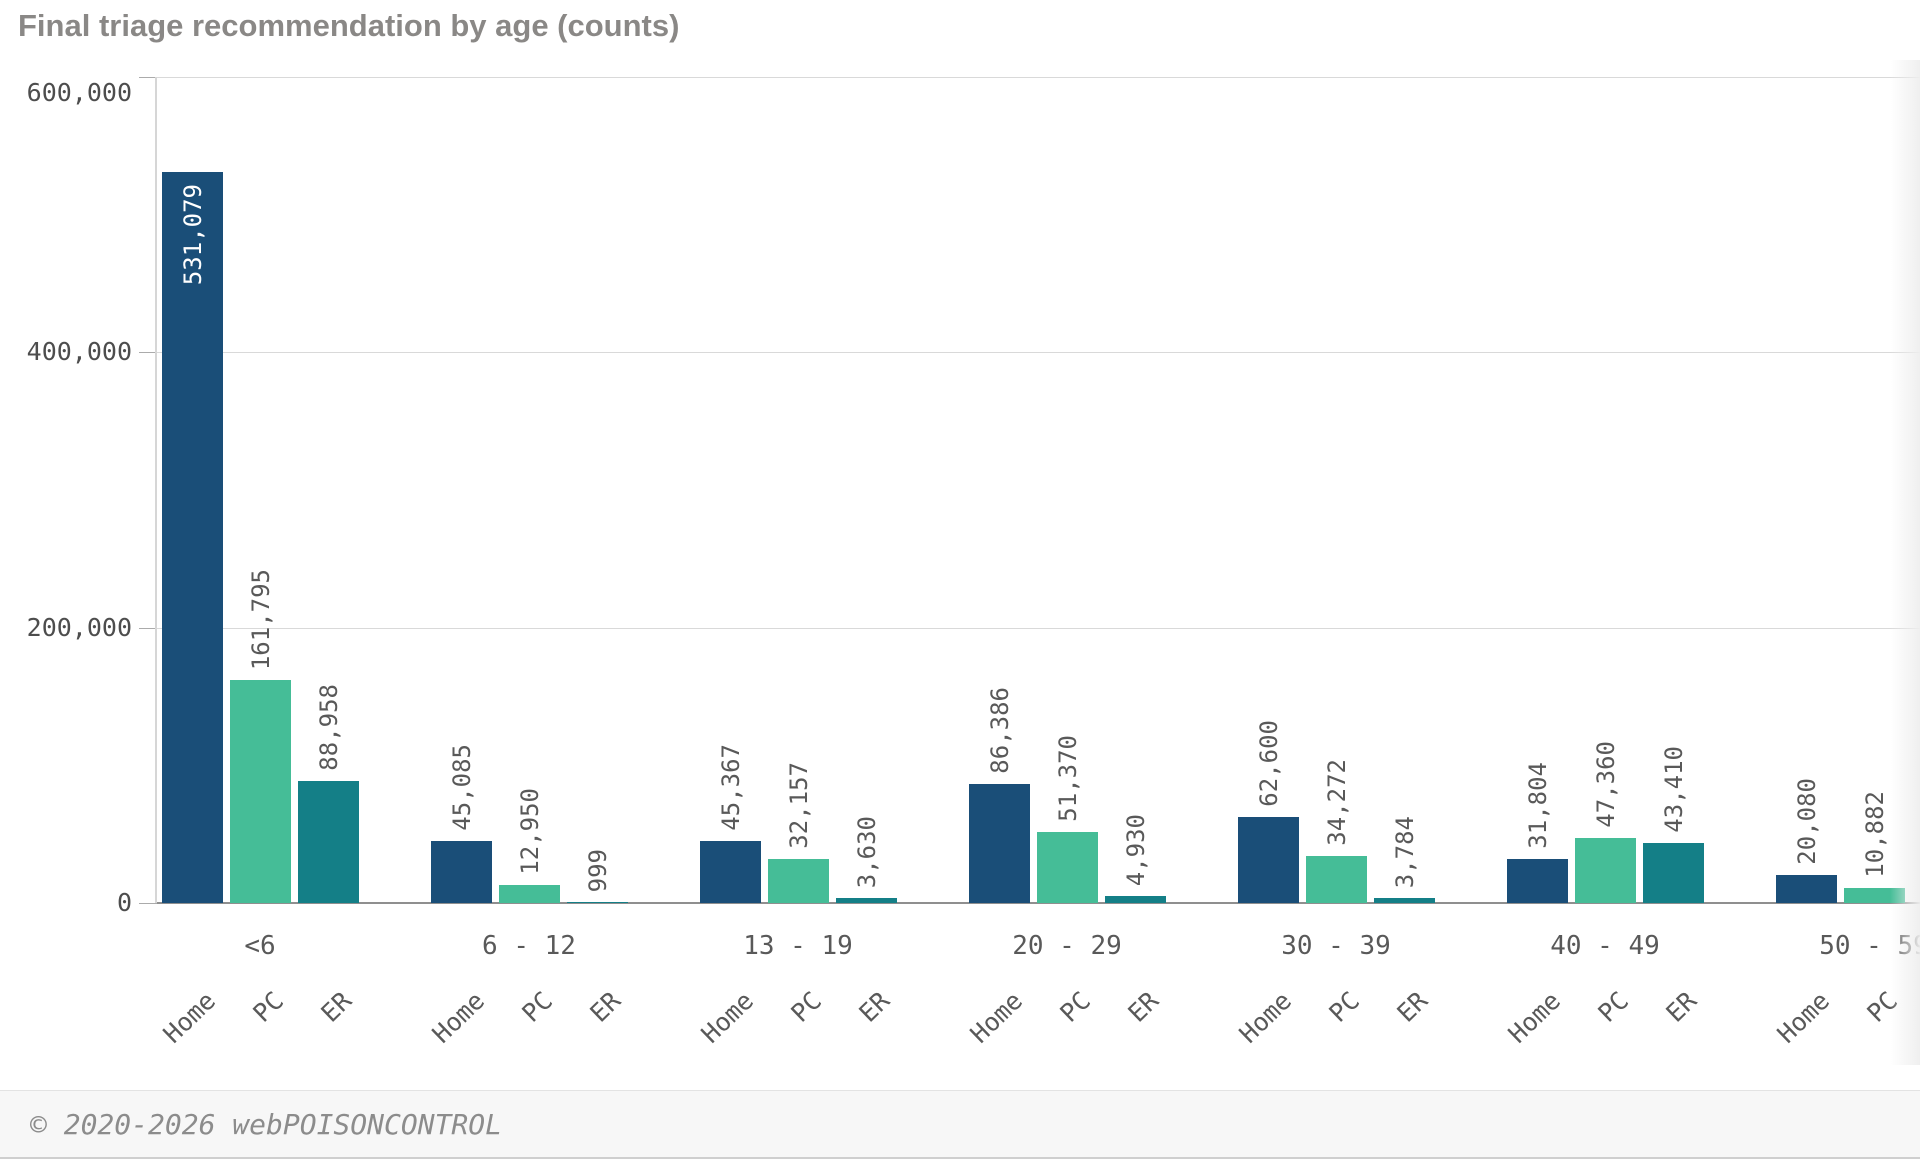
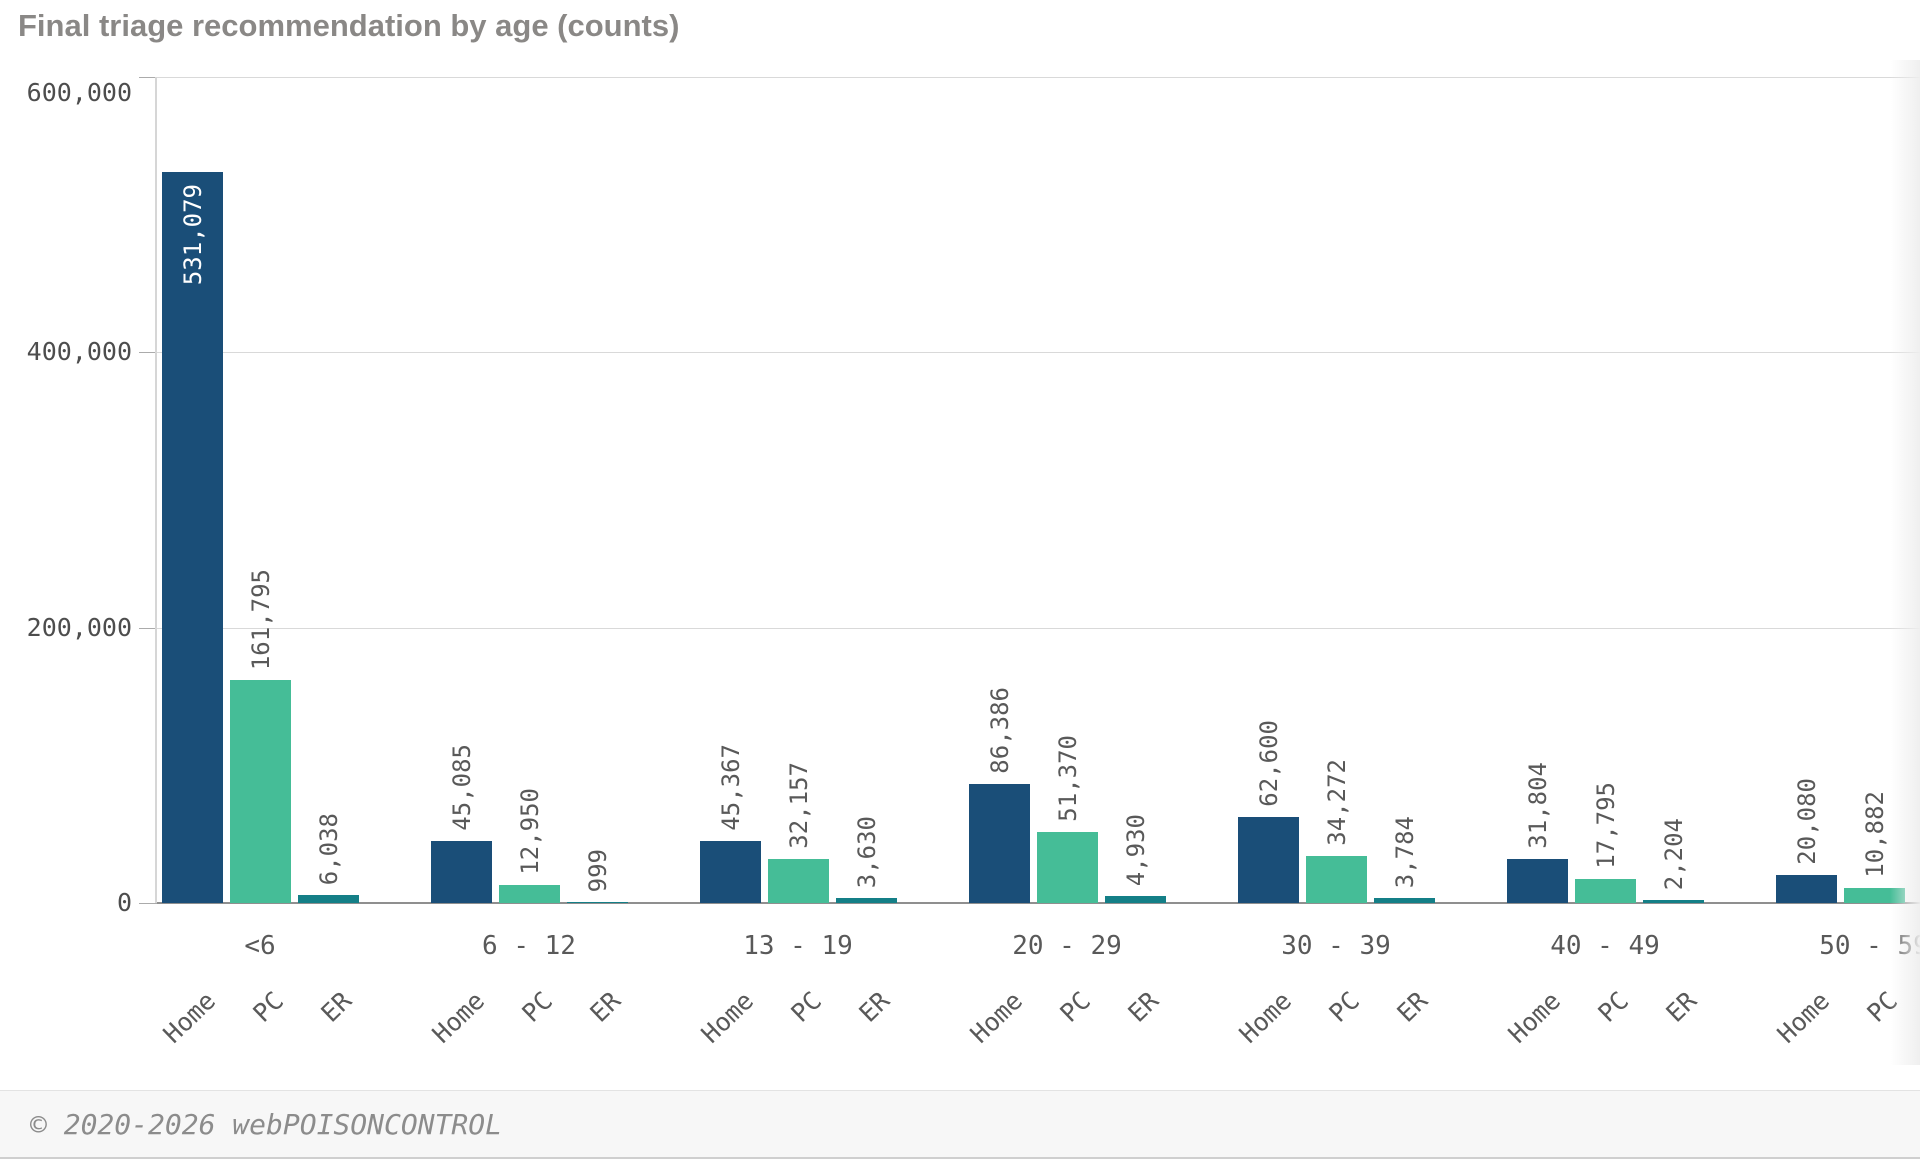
ER/<6: 88,958 -> 6,038
PC/40 - 49: 47,360 -> 17,795
ER/40 - 49: 43,410 -> 2,204
